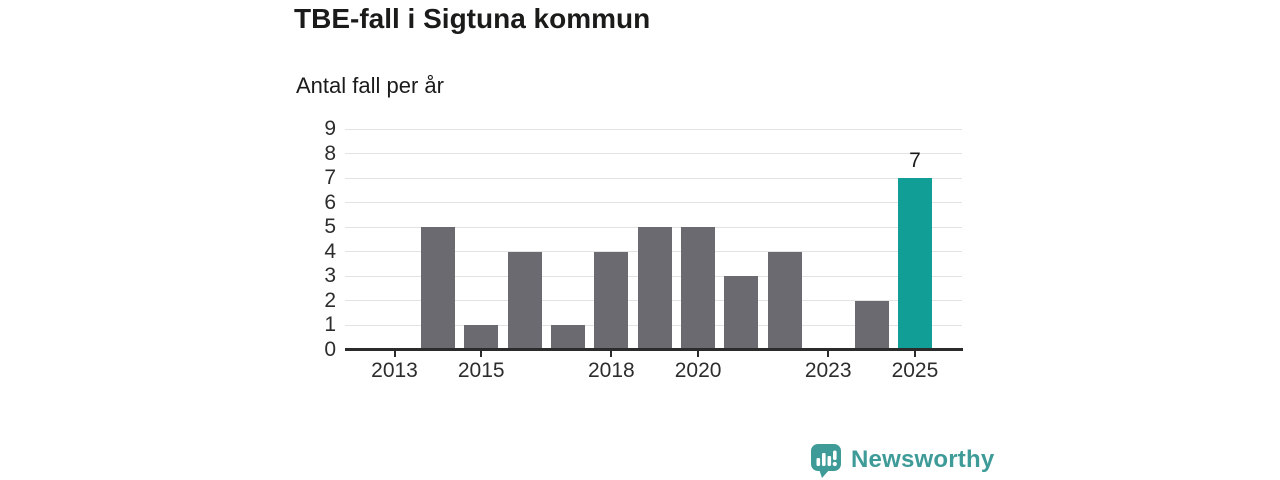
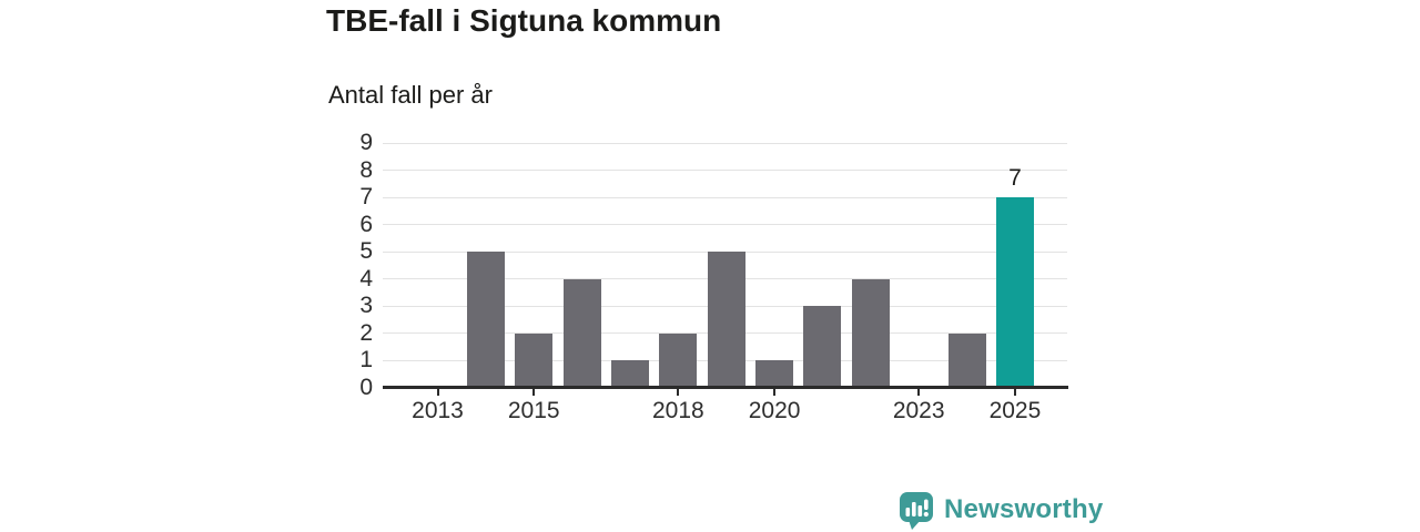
2015: 1 -> 2
2018: 4 -> 2
2020: 5 -> 1
